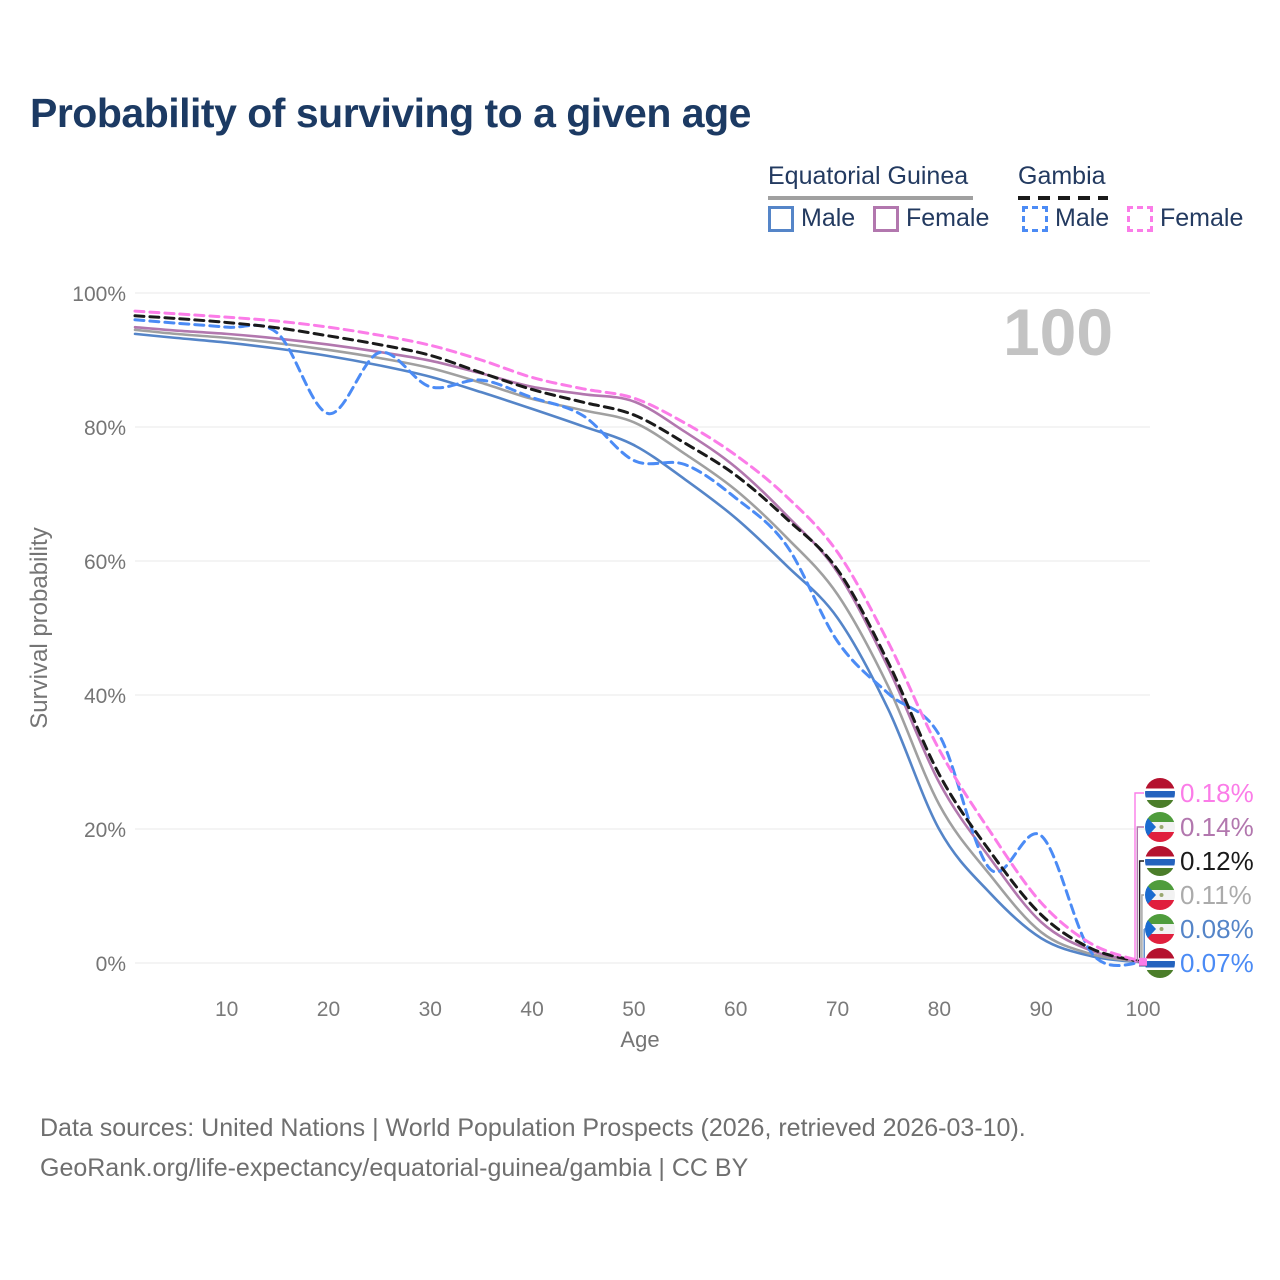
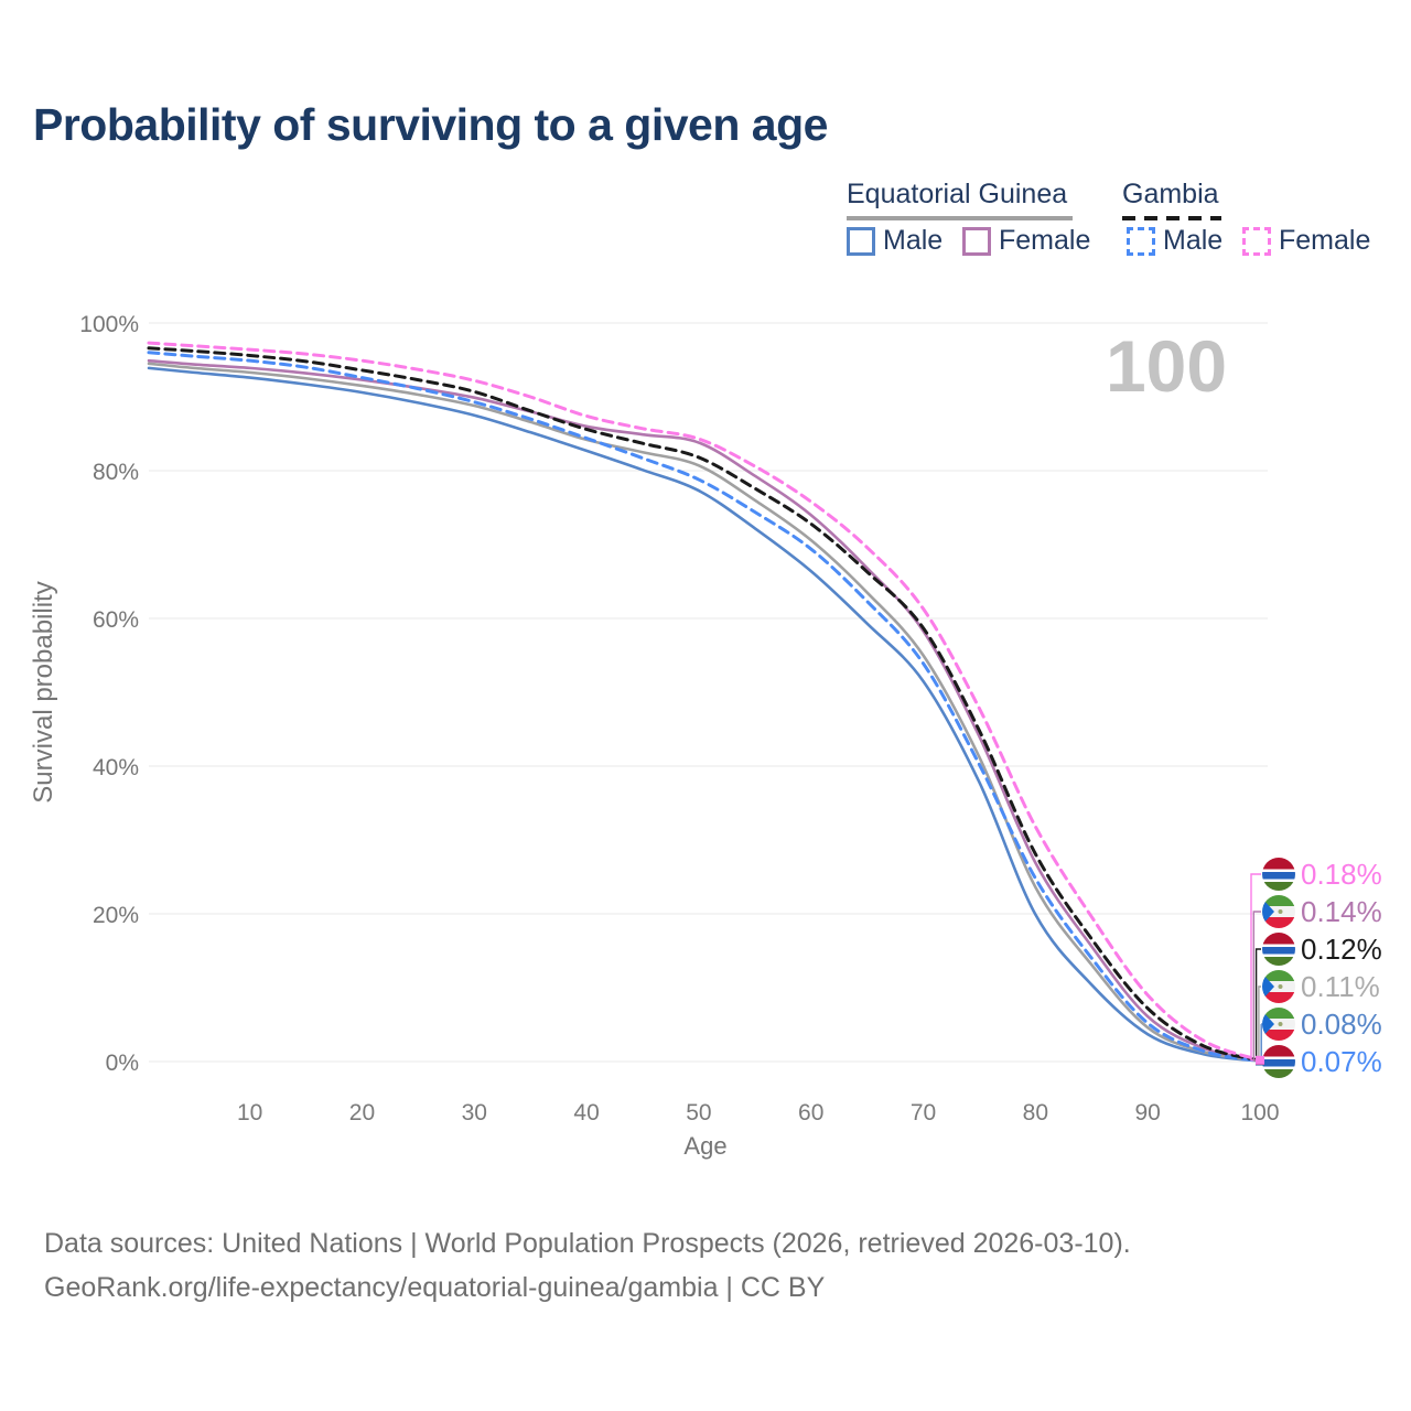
Gambia Male/20: 82% -> 93%
Gambia Male/30: 86% -> 89%
Gambia Male/50: 75% -> 79%
Gambia Male/70: 48% -> 54%
Gambia Male/80: 34% -> 25%
Gambia Male/90: 19% -> 5%
